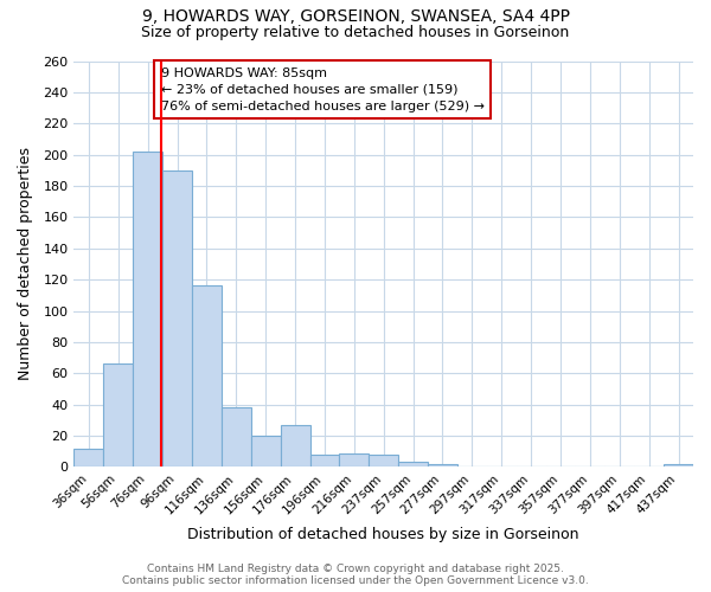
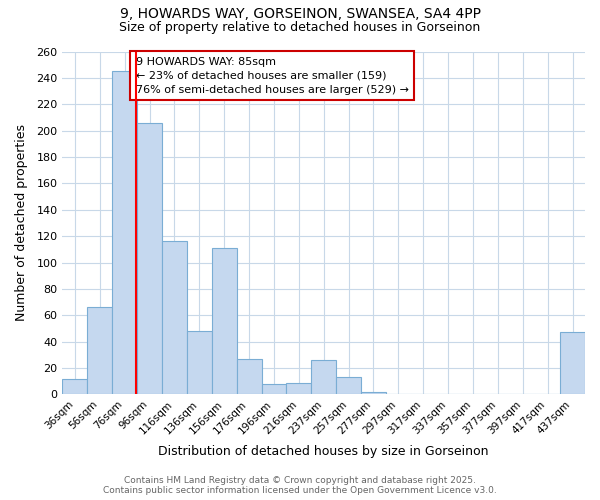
76sqm: 202 -> 245
96sqm: 190 -> 206
136sqm: 38 -> 48
156sqm: 20 -> 111
237sqm: 8 -> 26
257sqm: 3 -> 13
437sqm: 2 -> 47
